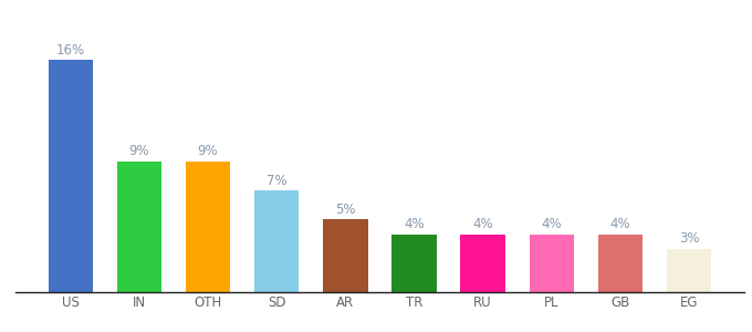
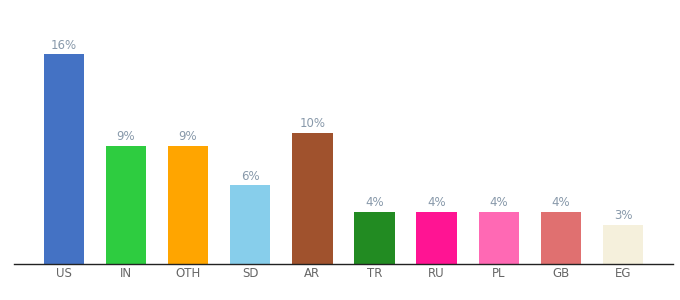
SD: 7% -> 6%
AR: 5% -> 10%
